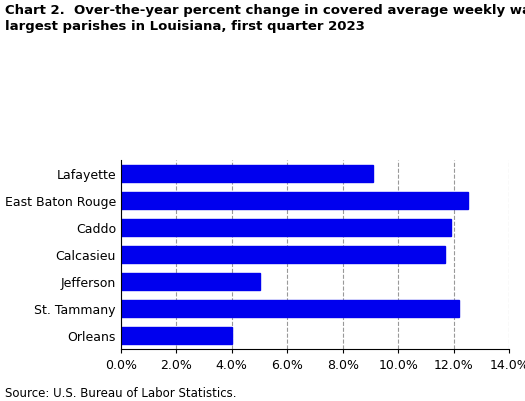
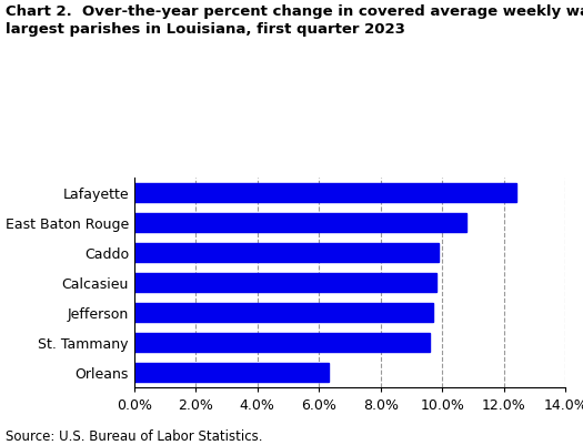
Lafayette: 9.1% -> 12.4%
East Baton Rouge: 12.5% -> 10.8%
Caddo: 11.9% -> 9.9%
Calcasieu: 11.7% -> 9.8%
Jefferson: 5.0% -> 9.7%
St. Tammany: 12.2% -> 9.6%
Orleans: 4.0% -> 6.3%
